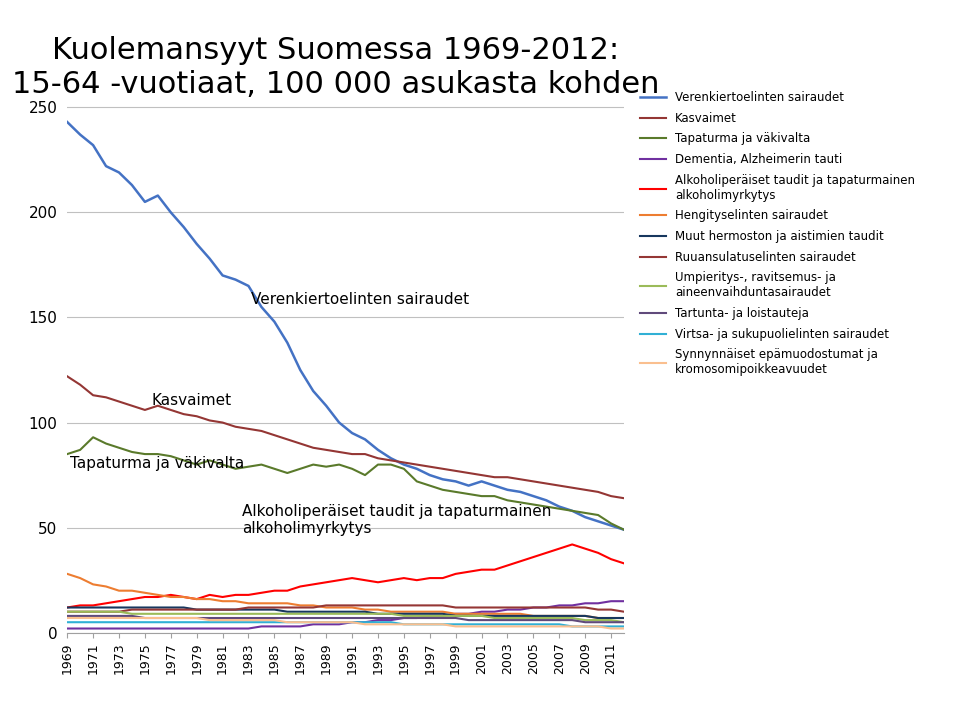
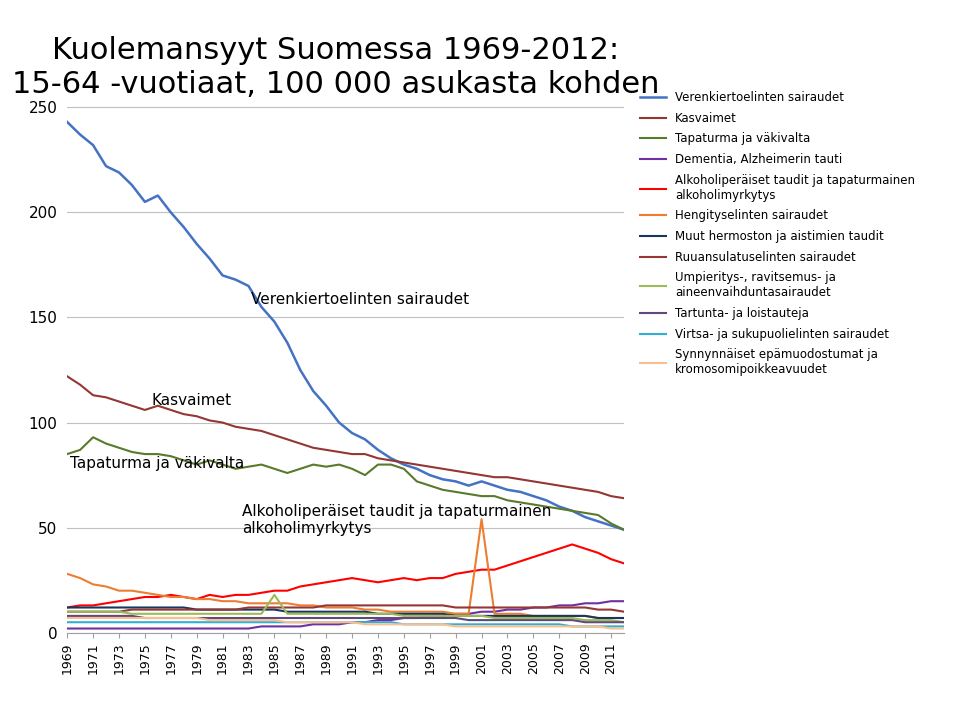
Umpieritys-, ravitsemus- ja aineenvaihduntasairaudet/1985: 9 -> 18
Hengityselinten sairaudet/2001: 9 -> 54
